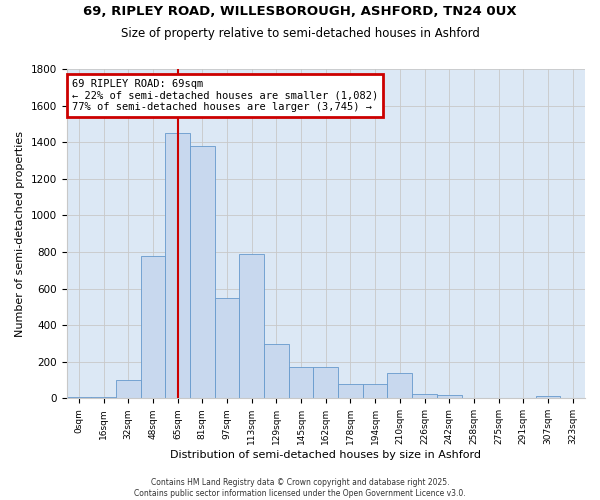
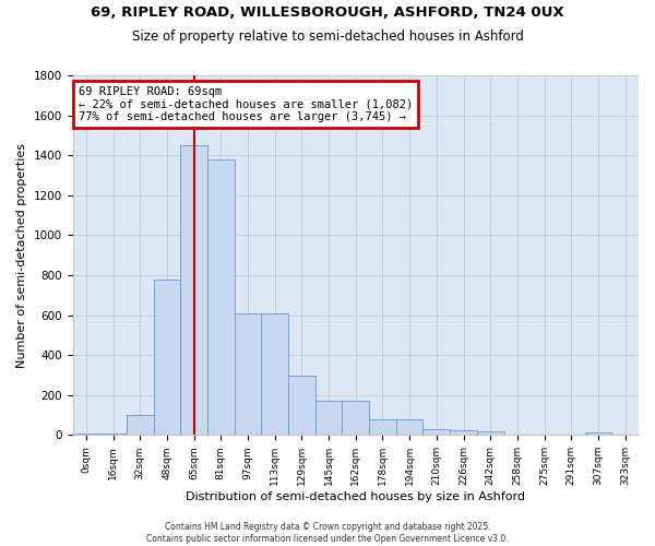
97sqm: 550 -> 610
113sqm: 790 -> 610
210sqm: 140 -> 30
